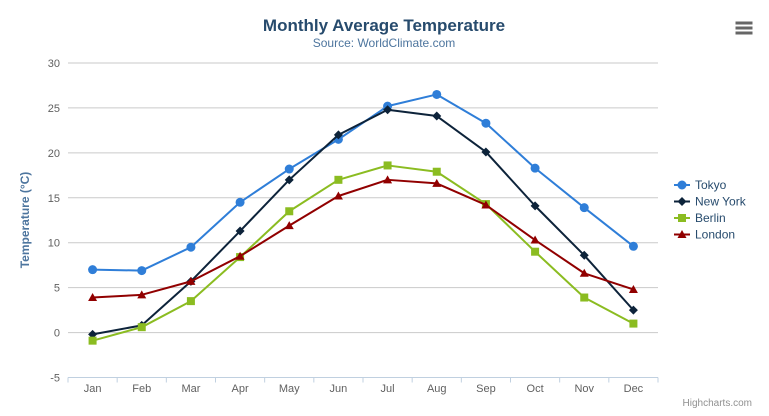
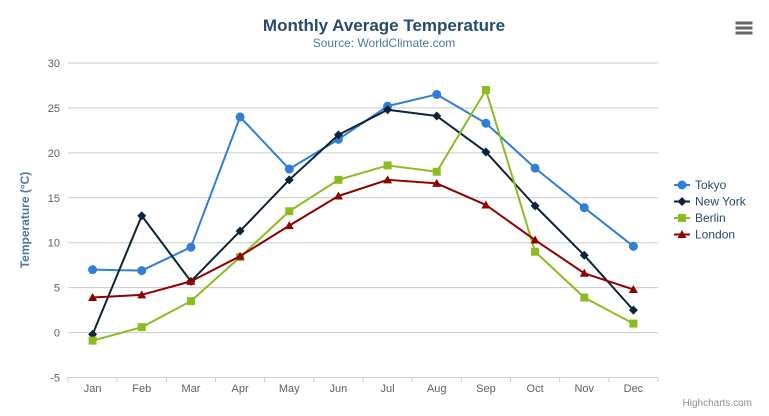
New York/Feb: 1 -> 13
Tokyo/Apr: 14 -> 24
Berlin/Sep: 14 -> 27
